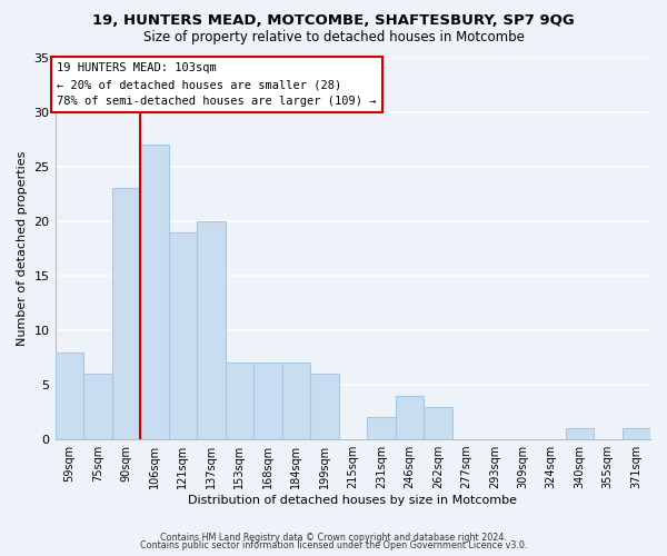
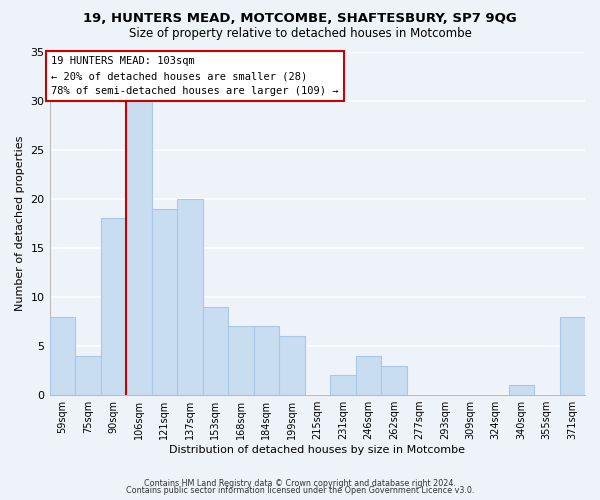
75sqm: 6 -> 4
90sqm: 23 -> 18
106sqm: 27 -> 30
153sqm: 7 -> 9
371sqm: 1 -> 8
